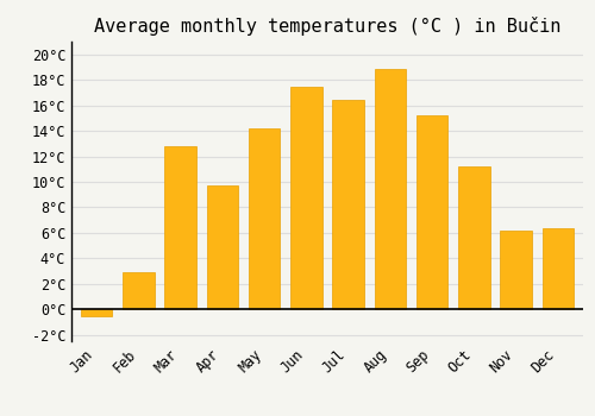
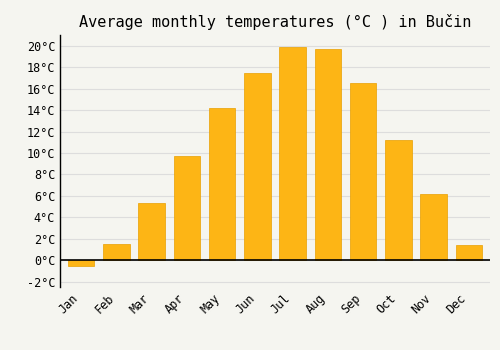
Feb: 2.9°C -> 1.5°C
Mar: 12.8°C -> 5.3°C
Jul: 16.4°C -> 19.9°C
Aug: 18.9°C -> 19.7°C
Sep: 15.2°C -> 16.5°C
Dec: 6.4°C -> 1.4°C
